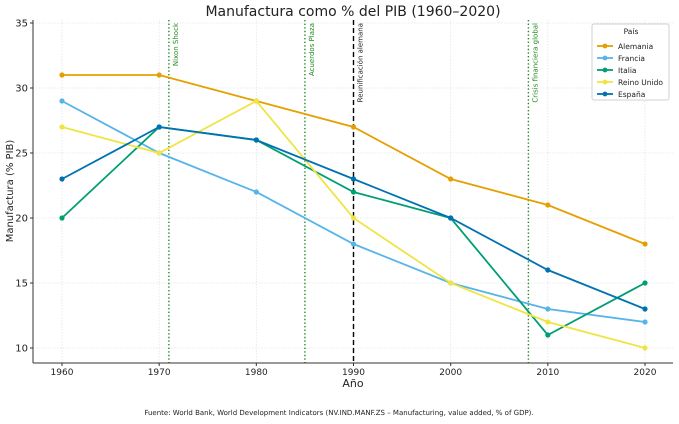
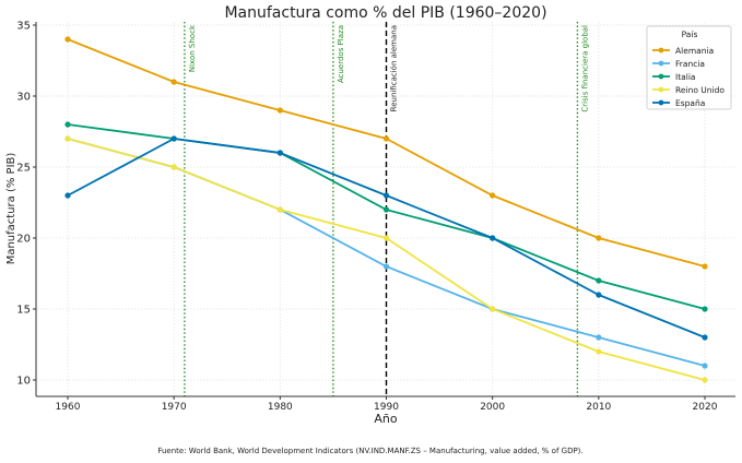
Alemania/1960: 31 -> 34
Francia/1960: 29 -> 27
Italia/1960: 20 -> 28
Reino Unido/1980: 29 -> 22
Alemania/2010: 21 -> 20
Italia/2010: 11 -> 17
Francia/2020: 12 -> 11
